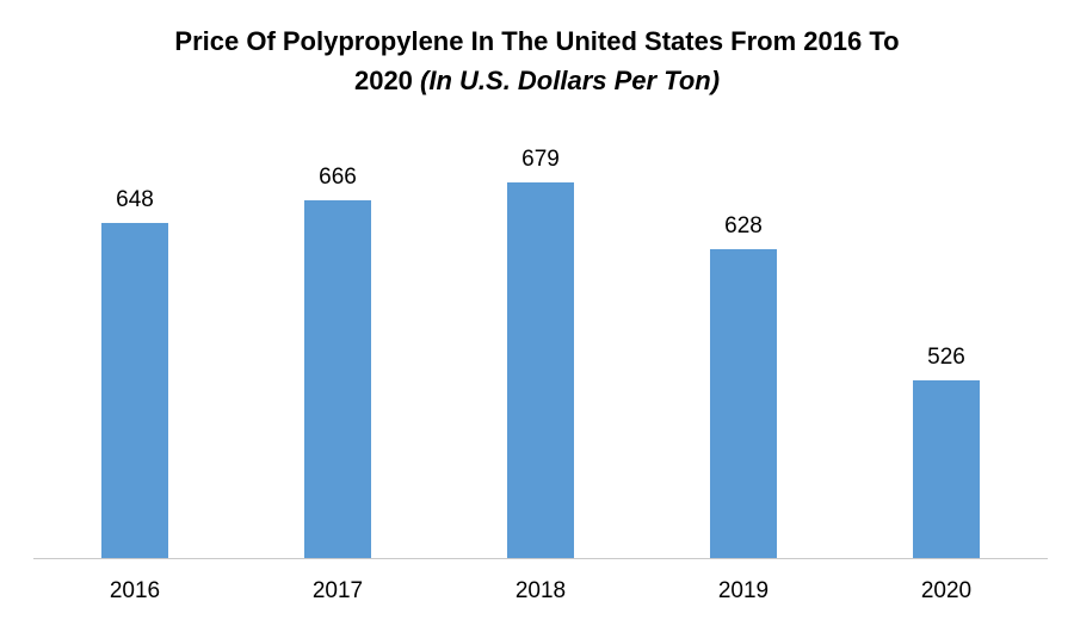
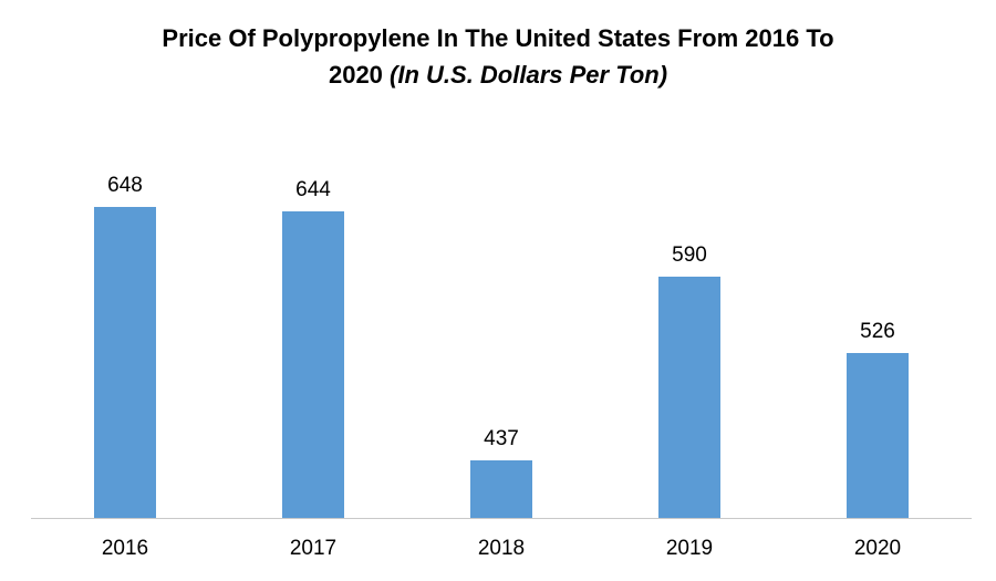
2017: 666 -> 644
2018: 679 -> 437
2019: 628 -> 590
